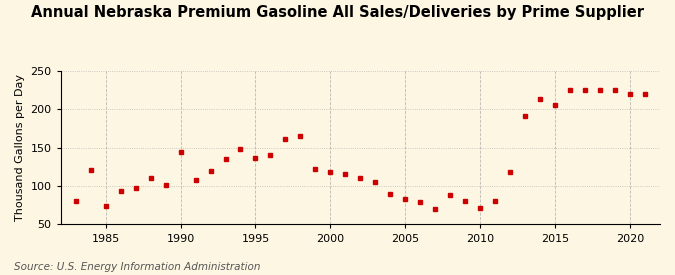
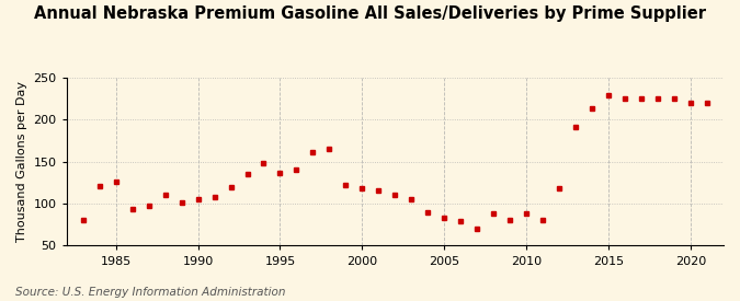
1985: 74 -> 126
1990: 144 -> 106
2010: 72 -> 88
2015: 206 -> 229
